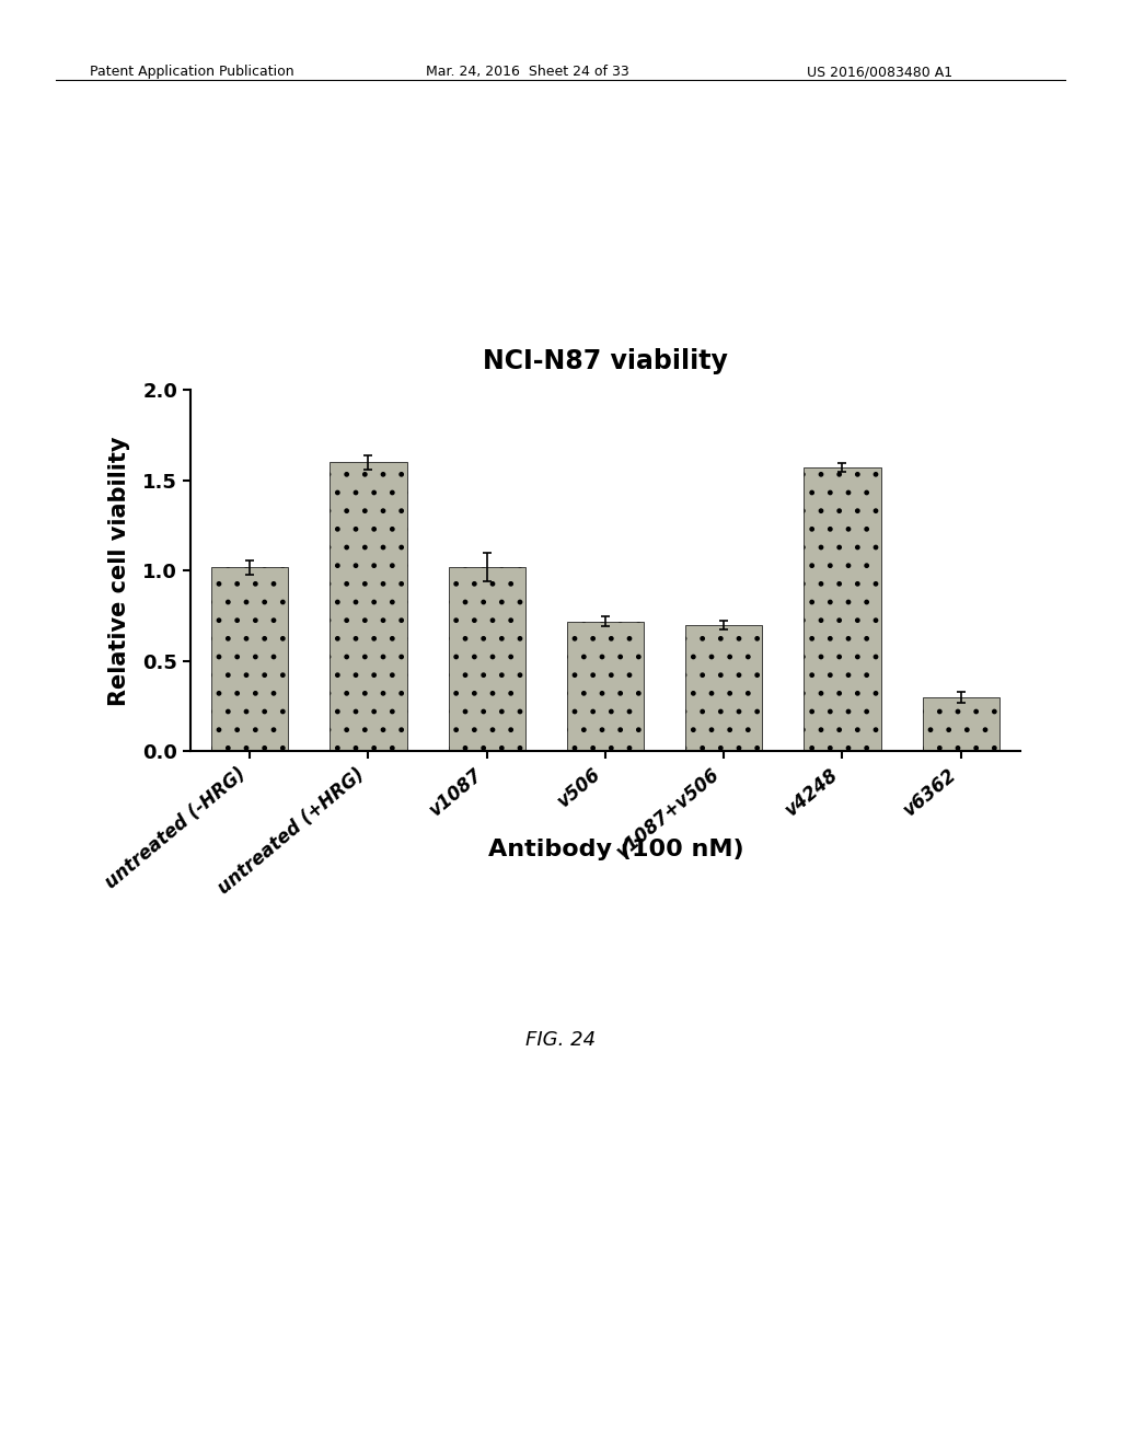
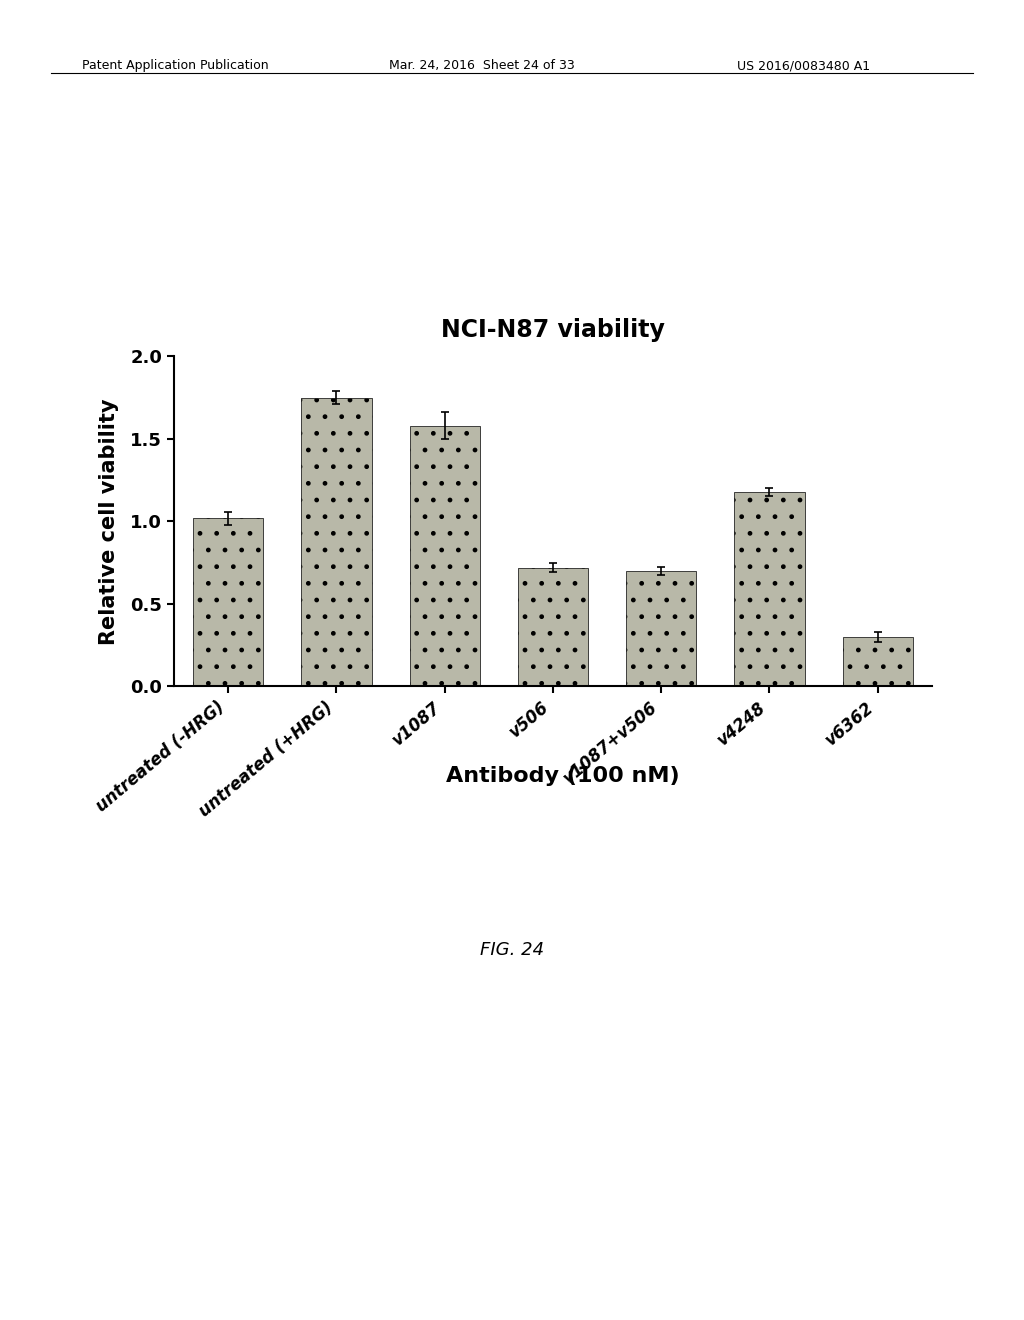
untreated (+HRG): 1.60 -> 1.75
v1087: 1.02 -> 1.58
v4248: 1.57 -> 1.18
